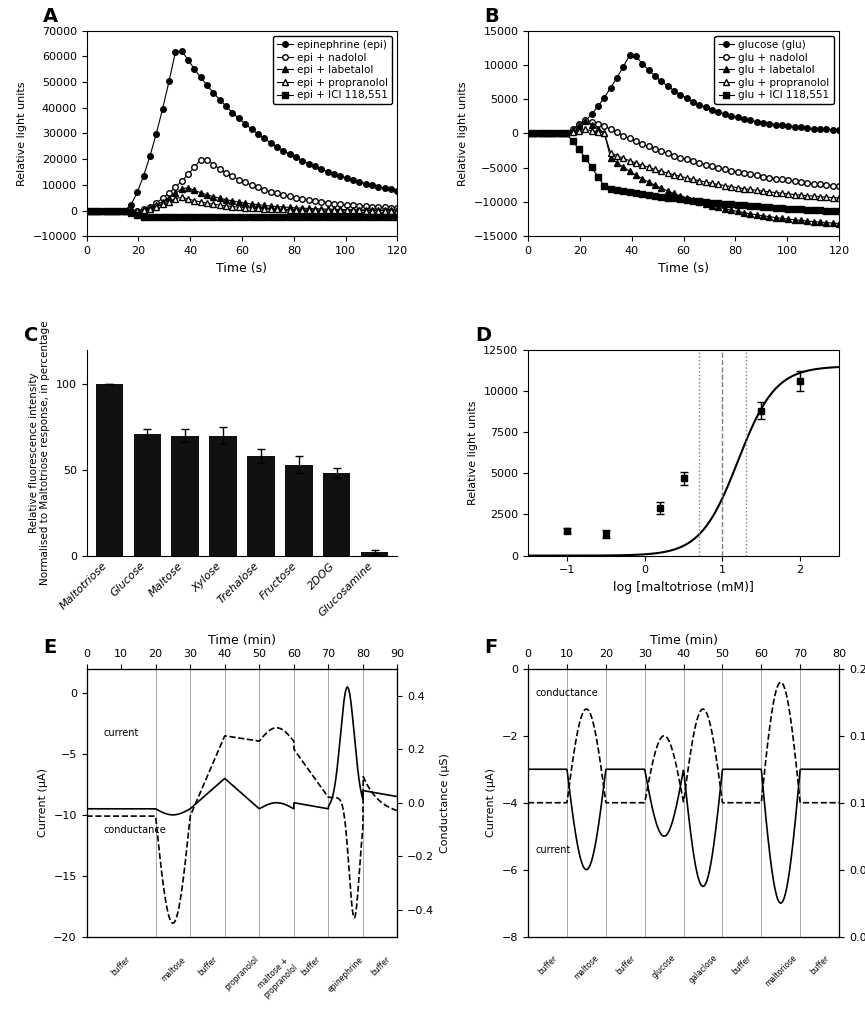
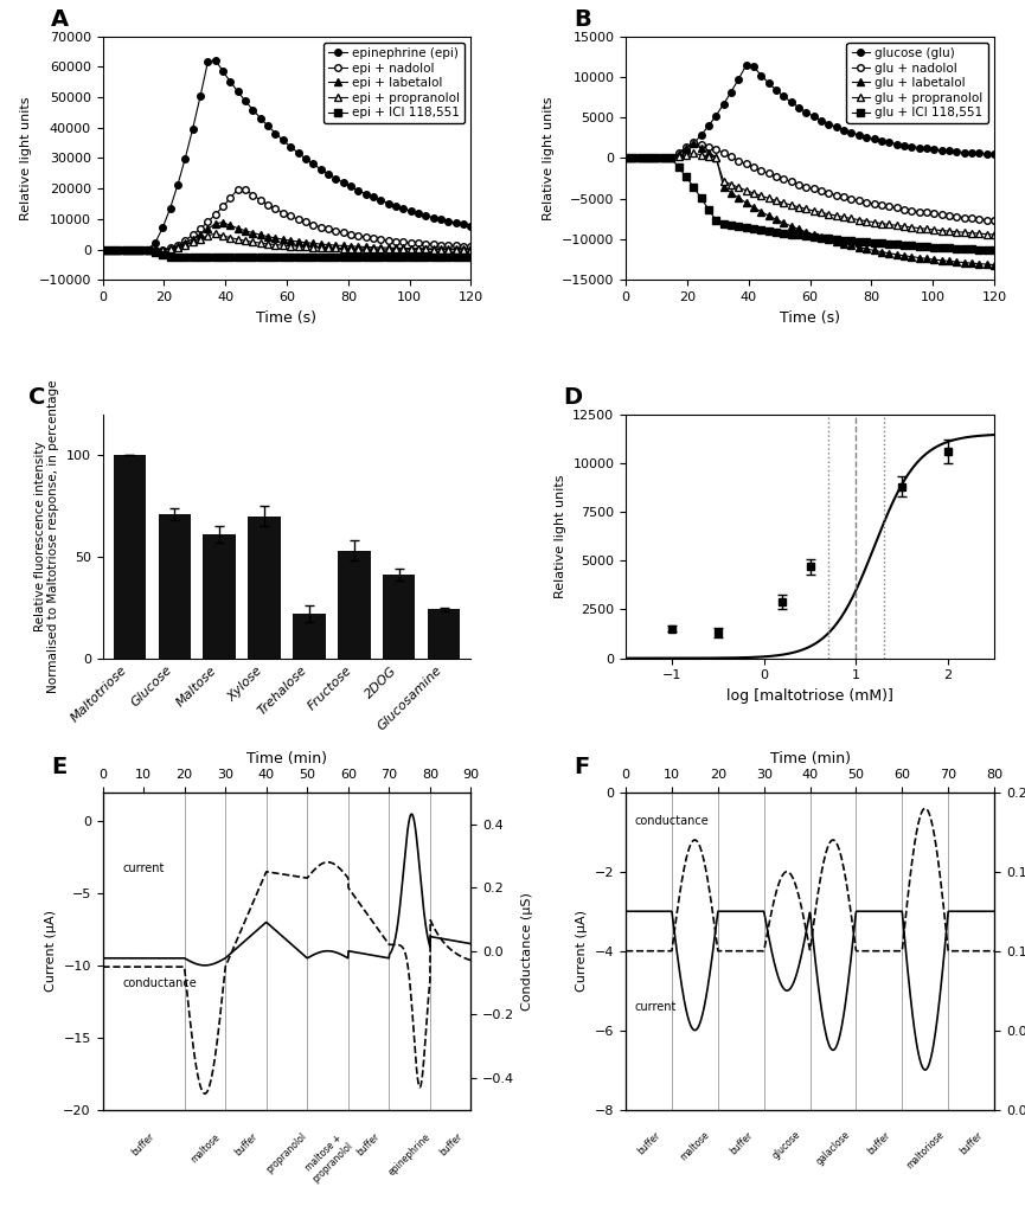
Maltose: 70 -> 61
Trehalose: 58 -> 22
2DOG: 48 -> 41
Glucosamine: 2 -> 24
